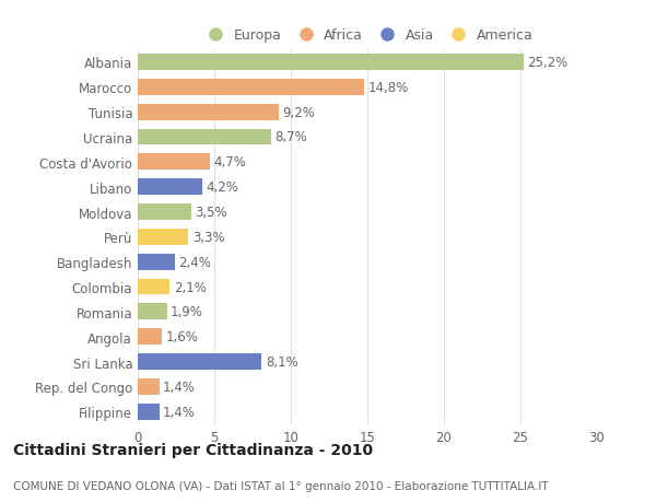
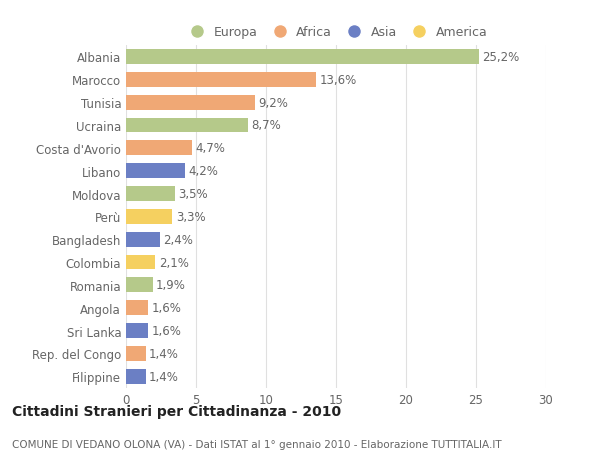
Marocco: 14,8% -> 13,6%
Sri Lanka: 8,1% -> 1,6%
